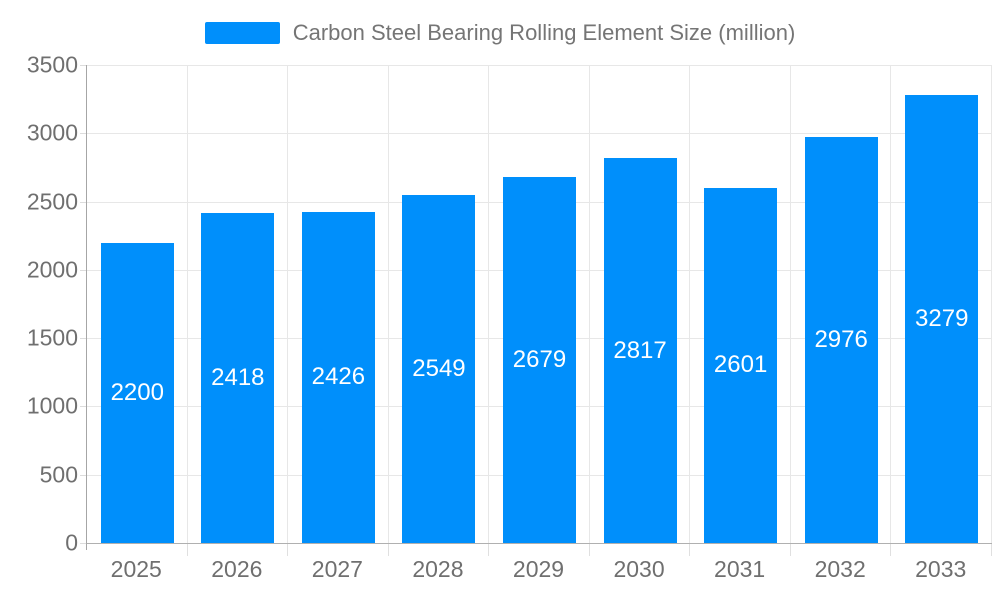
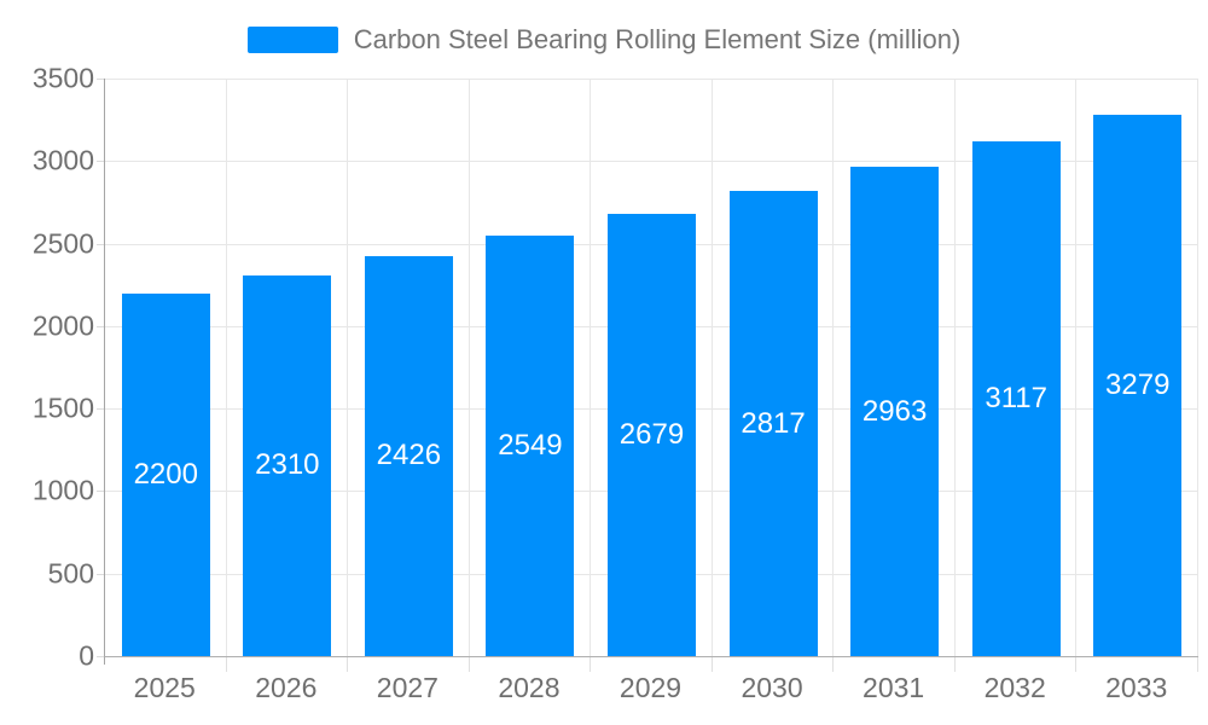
2026: 2418 -> 2310
2031: 2601 -> 2963
2032: 2976 -> 3117
